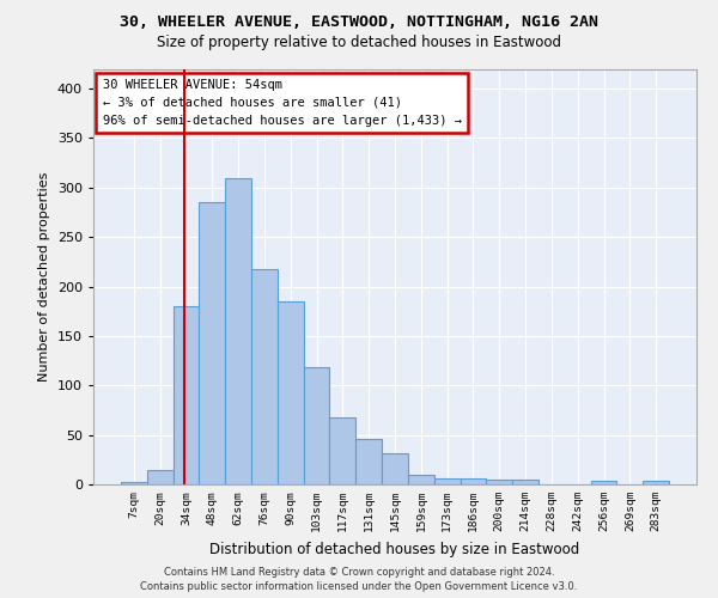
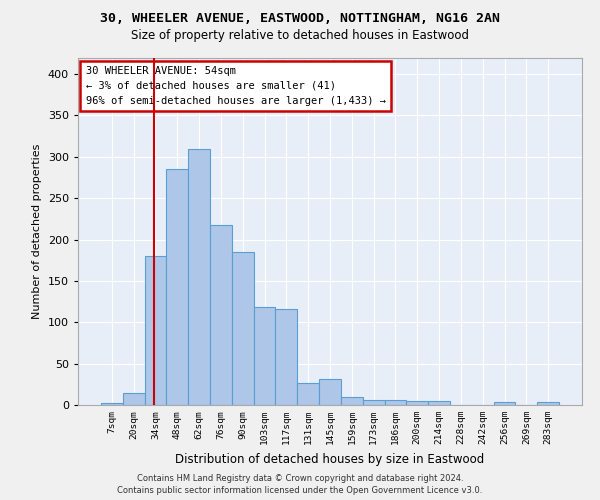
117sqm: 68 -> 116
131sqm: 46 -> 26
